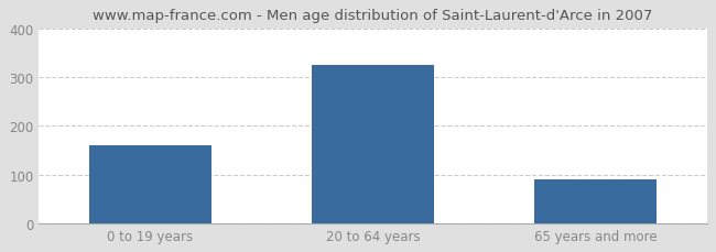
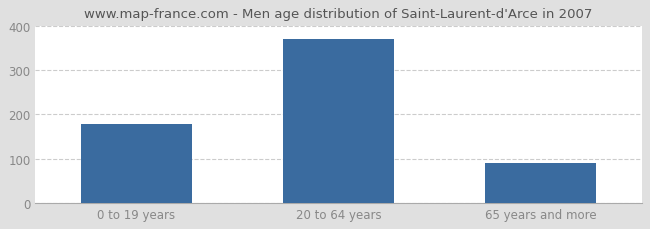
0 to 19 years: 160 -> 178
20 to 64 years: 325 -> 370
